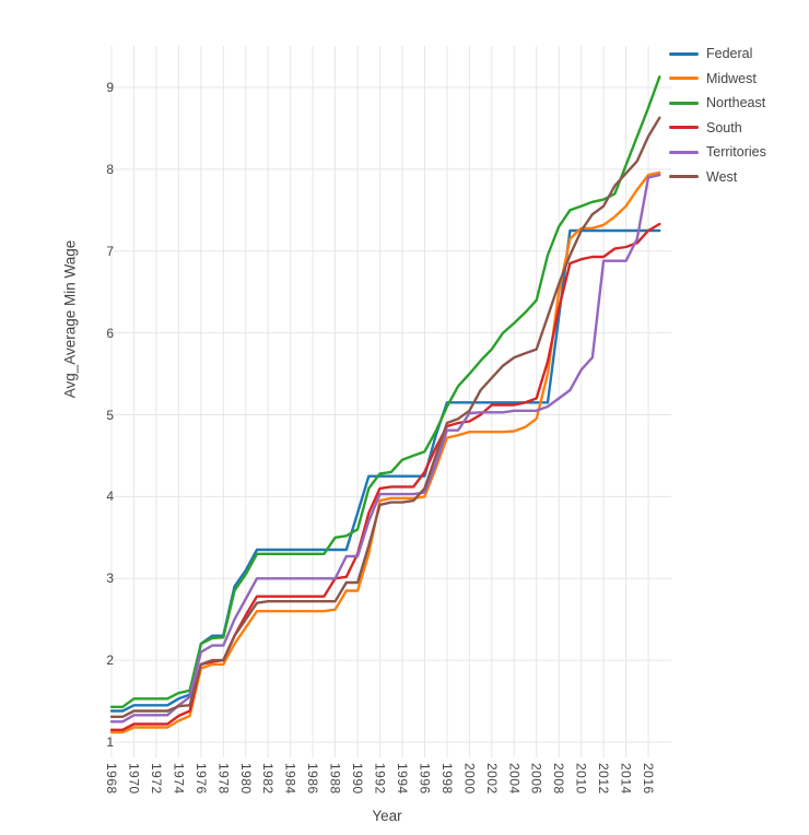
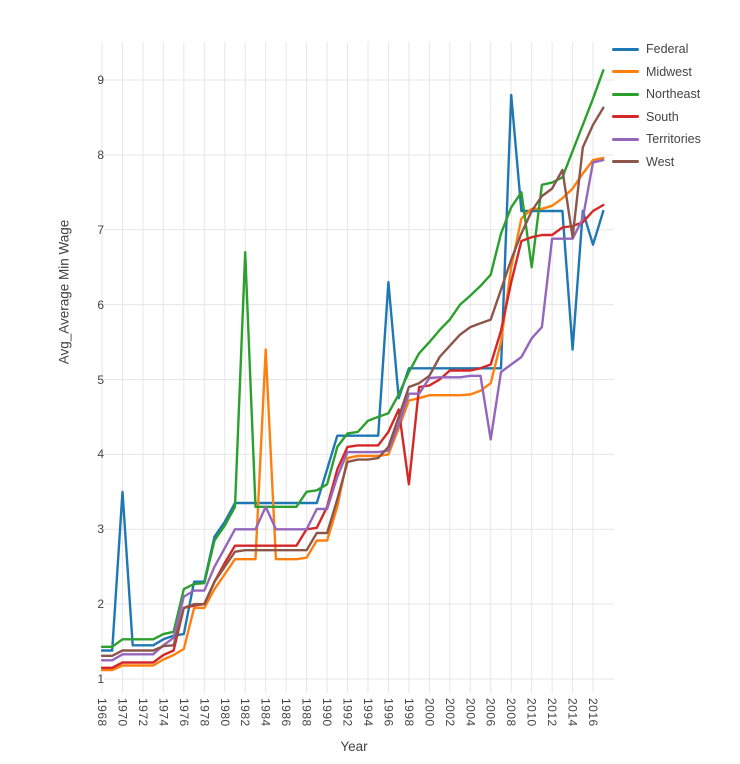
Federal/1970: 1.4 -> 3.5
Federal/1976: 2.2 -> 1.6
Midwest/1976: 1.9 -> 1.4
Northeast/1982: 3.3 -> 6.7
Midwest/1984: 2.6 -> 5.4
Territories/1984: 3.0 -> 3.3
Federal/1996: 4.2 -> 6.3
South/1998: 4.9 -> 3.6
Territories/2006: 5.0 -> 4.2
Federal/2008: 6.2 -> 8.8
Northeast/2010: 7.5 -> 6.5
Federal/2014: 7.2 -> 5.4
West/2014: 8.0 -> 6.9
Federal/2016: 7.2 -> 6.8
